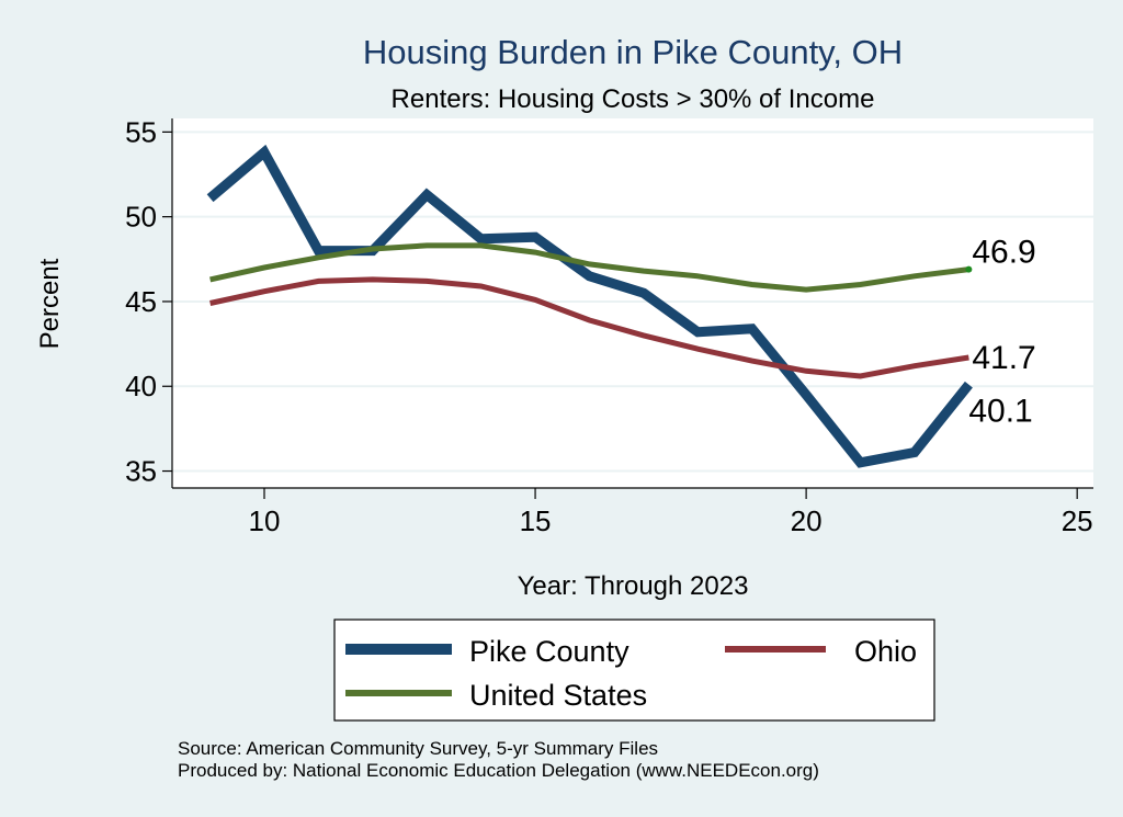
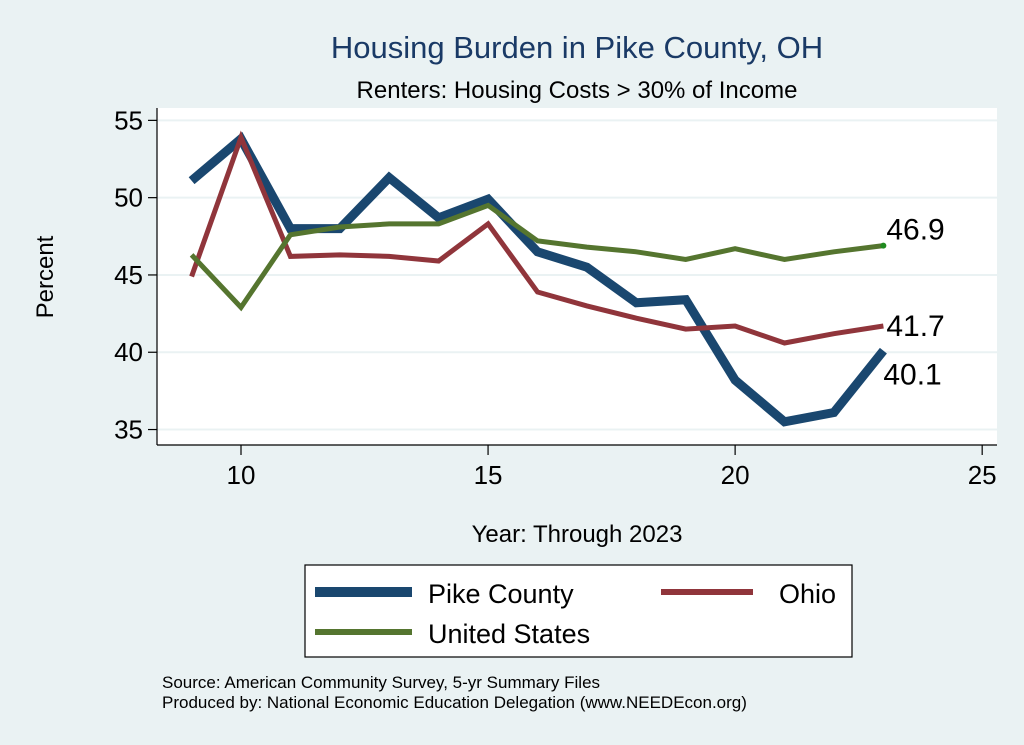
Ohio/10: 45.6 -> 53.9
United States/10: 47.0 -> 42.9
Pike County/15: 48.8 -> 49.9
Ohio/15: 45.1 -> 48.3
United States/15: 47.9 -> 49.5
Pike County/20: 39.5 -> 38.2
Ohio/20: 40.9 -> 41.7
United States/20: 45.7 -> 46.7
